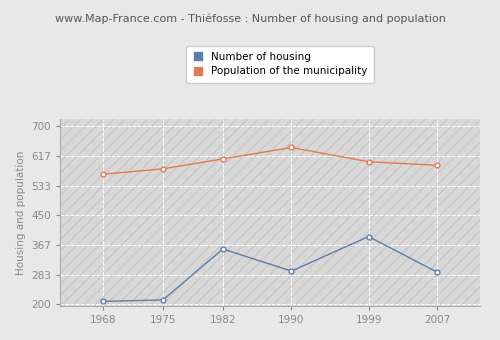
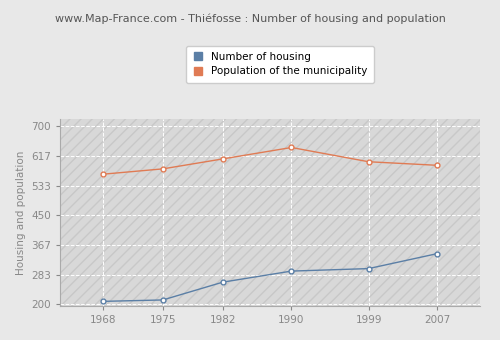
Number of housing/1982: 355 -> 262
Number of housing/1999: 390 -> 300
Number of housing/2007: 290 -> 342
